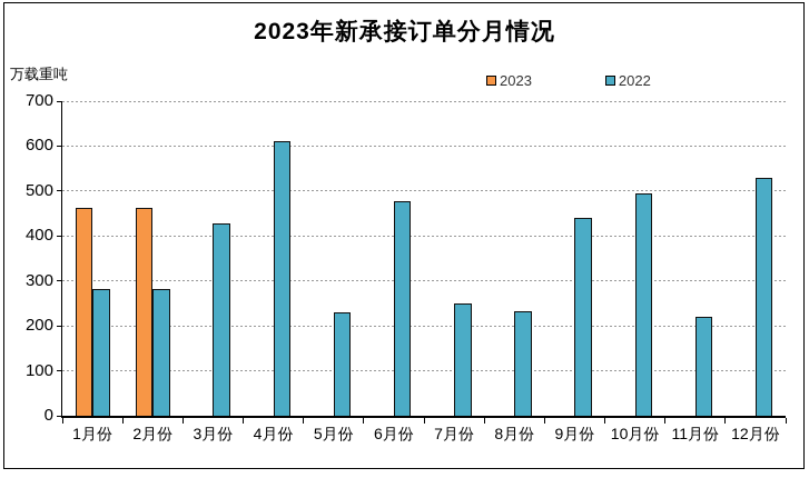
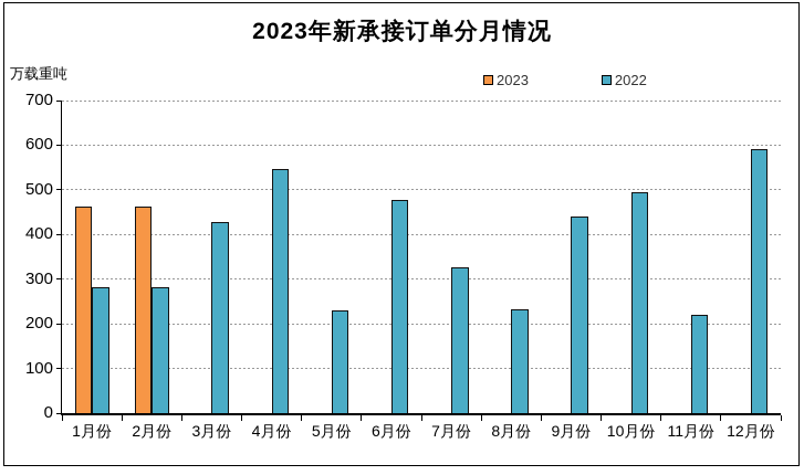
2022/4月份: 610 -> 550
2022/7月份: 250 -> 330
2022/12月份: 530 -> 590
